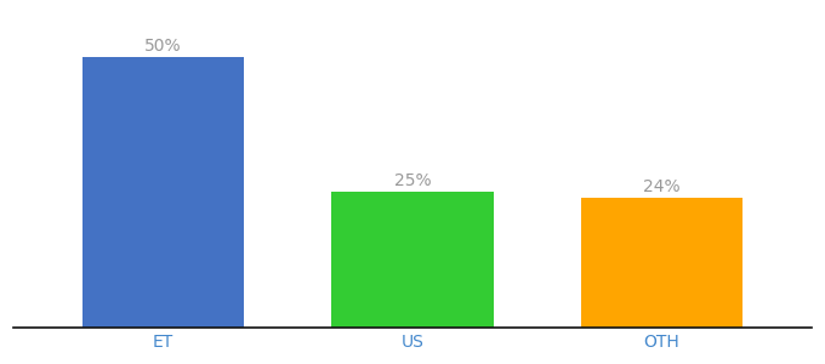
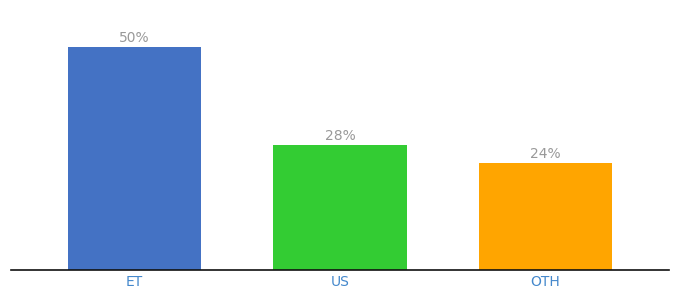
US: 25% -> 28%
